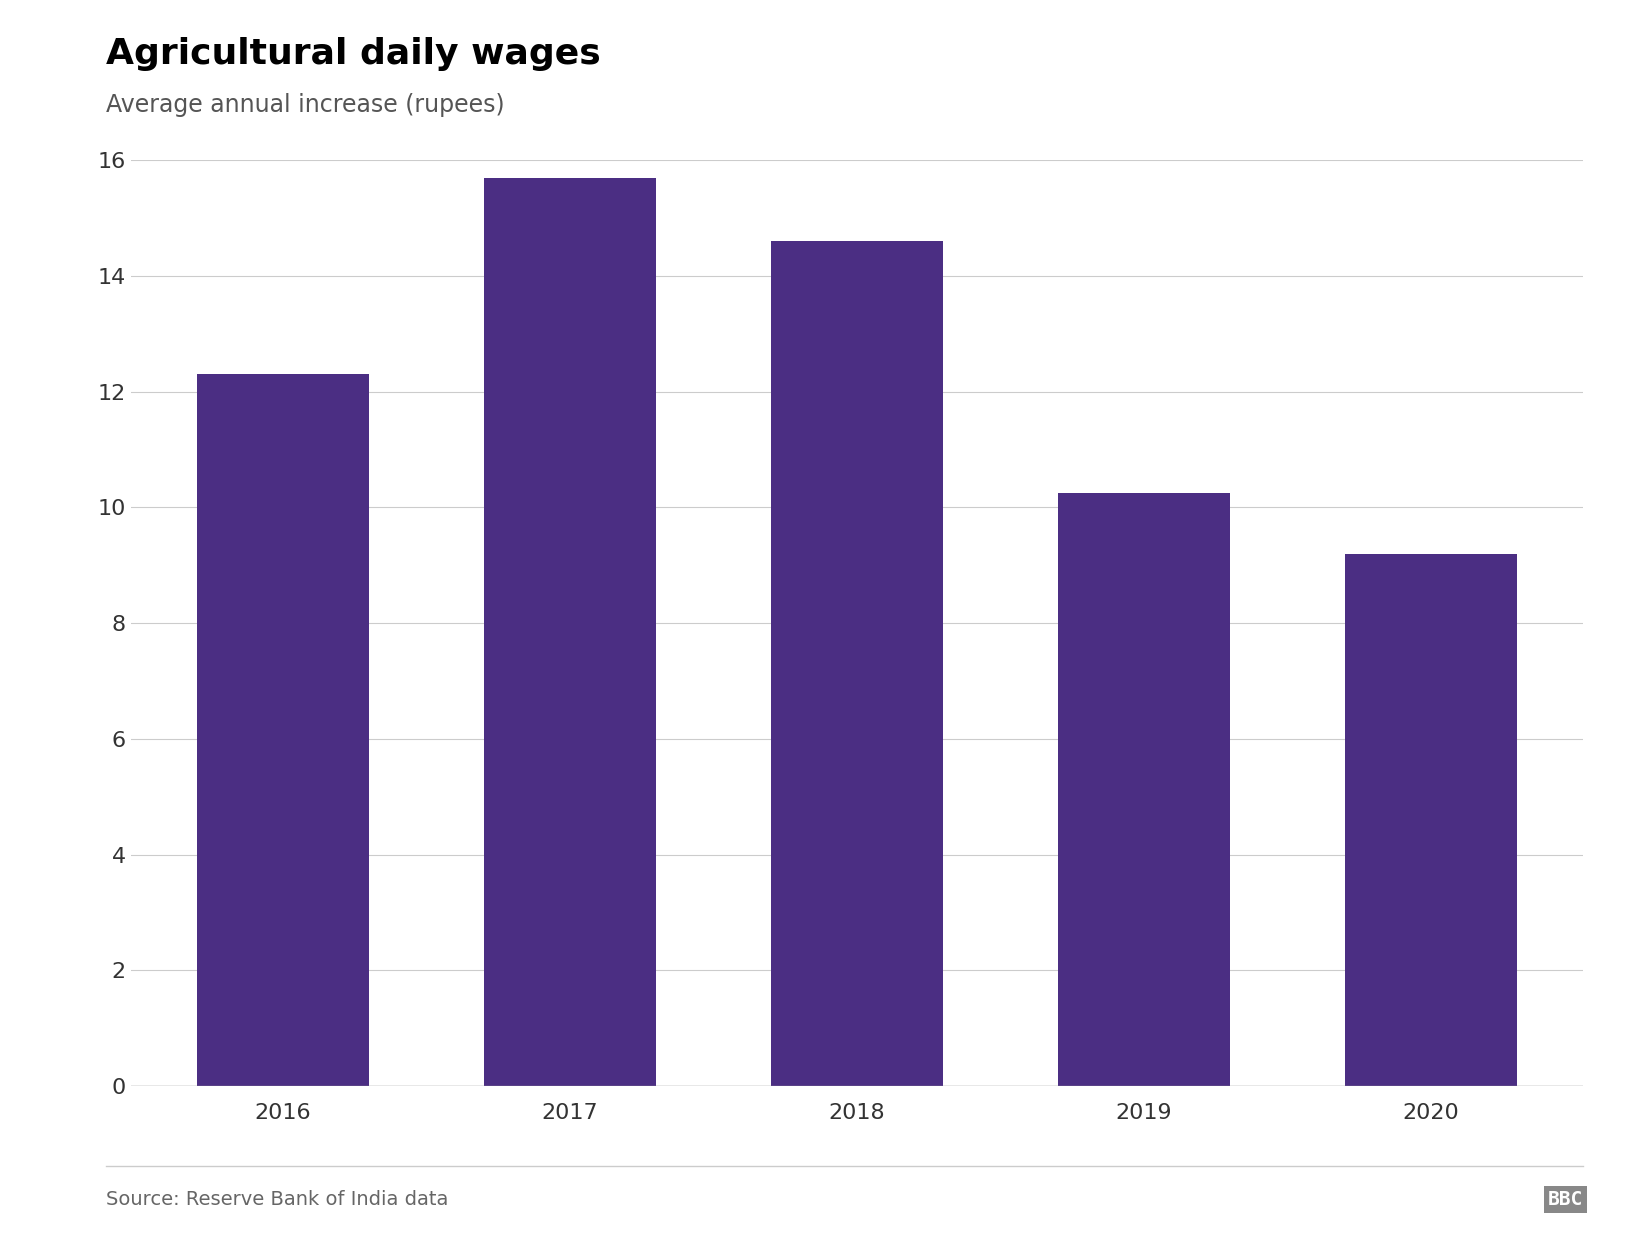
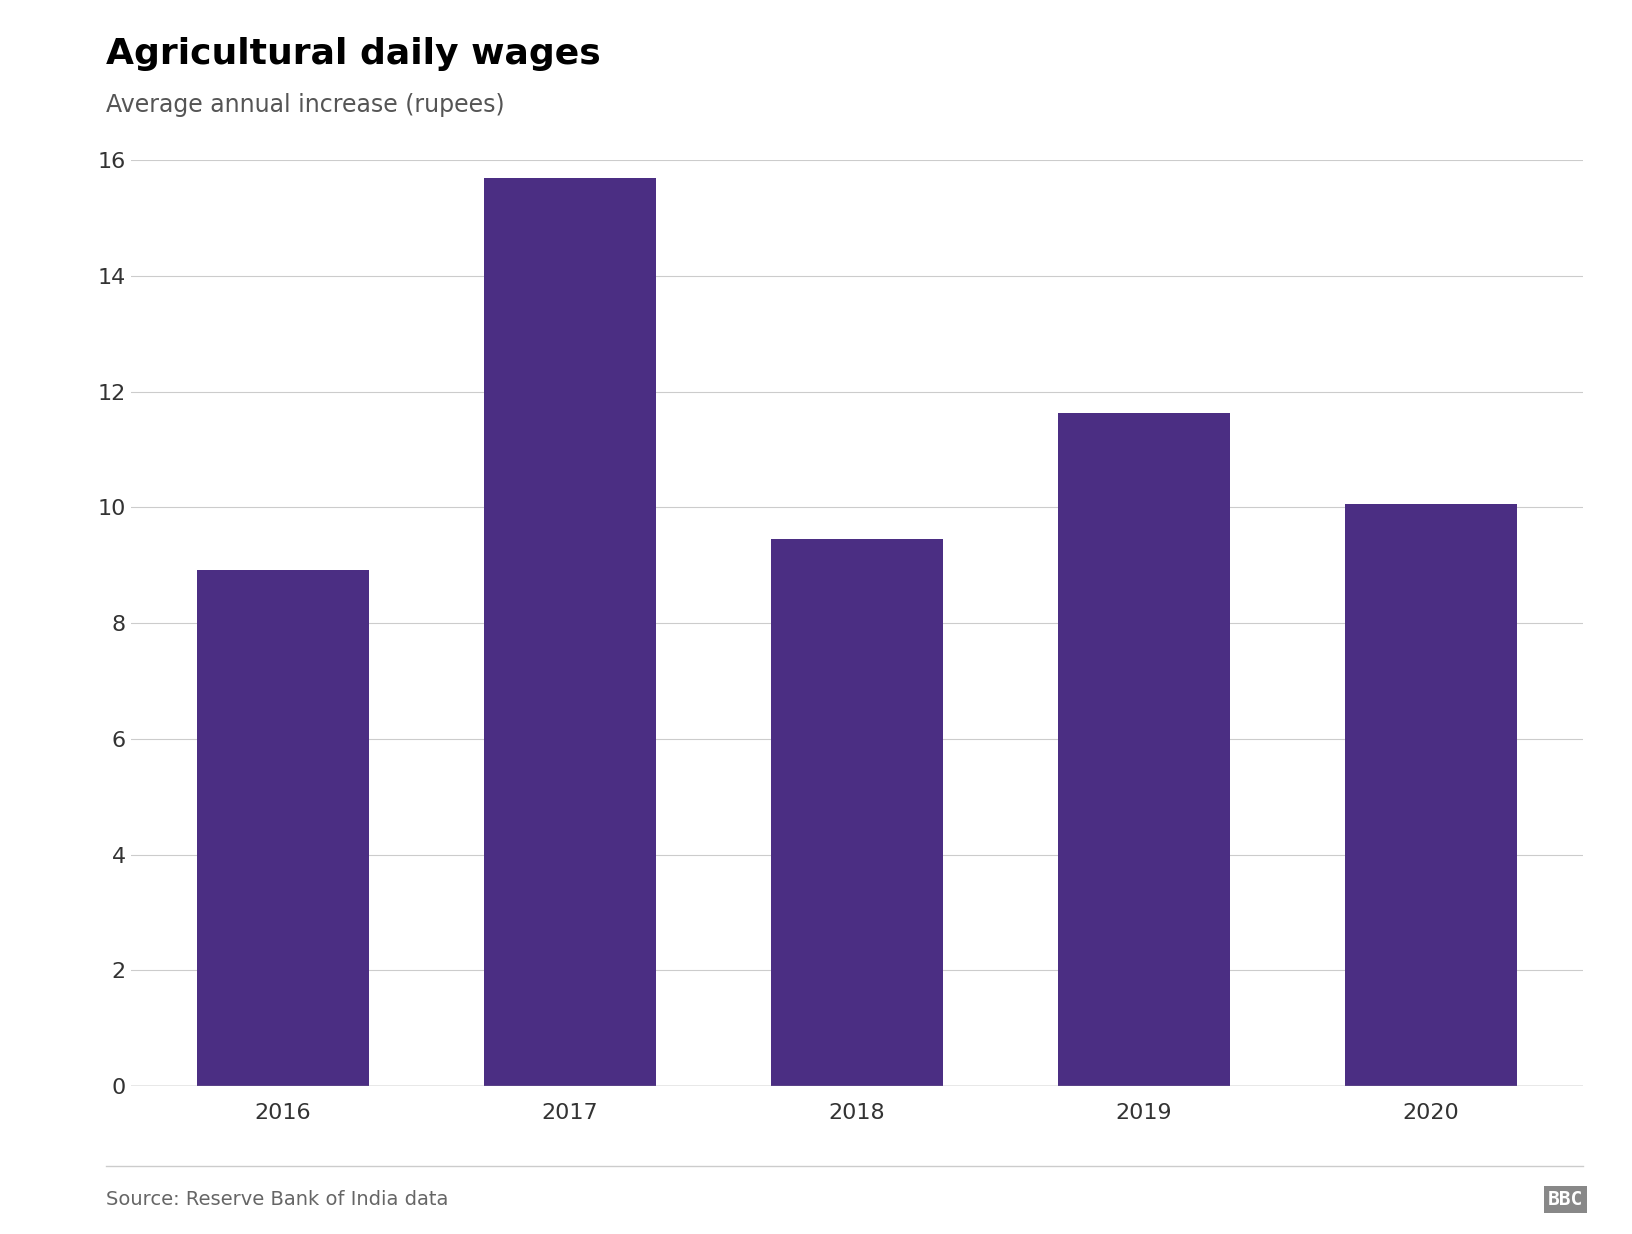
2016: 12.30 -> 8.92
2018: 14.60 -> 9.46
2019: 10.25 -> 11.64
2020: 9.20 -> 10.06
